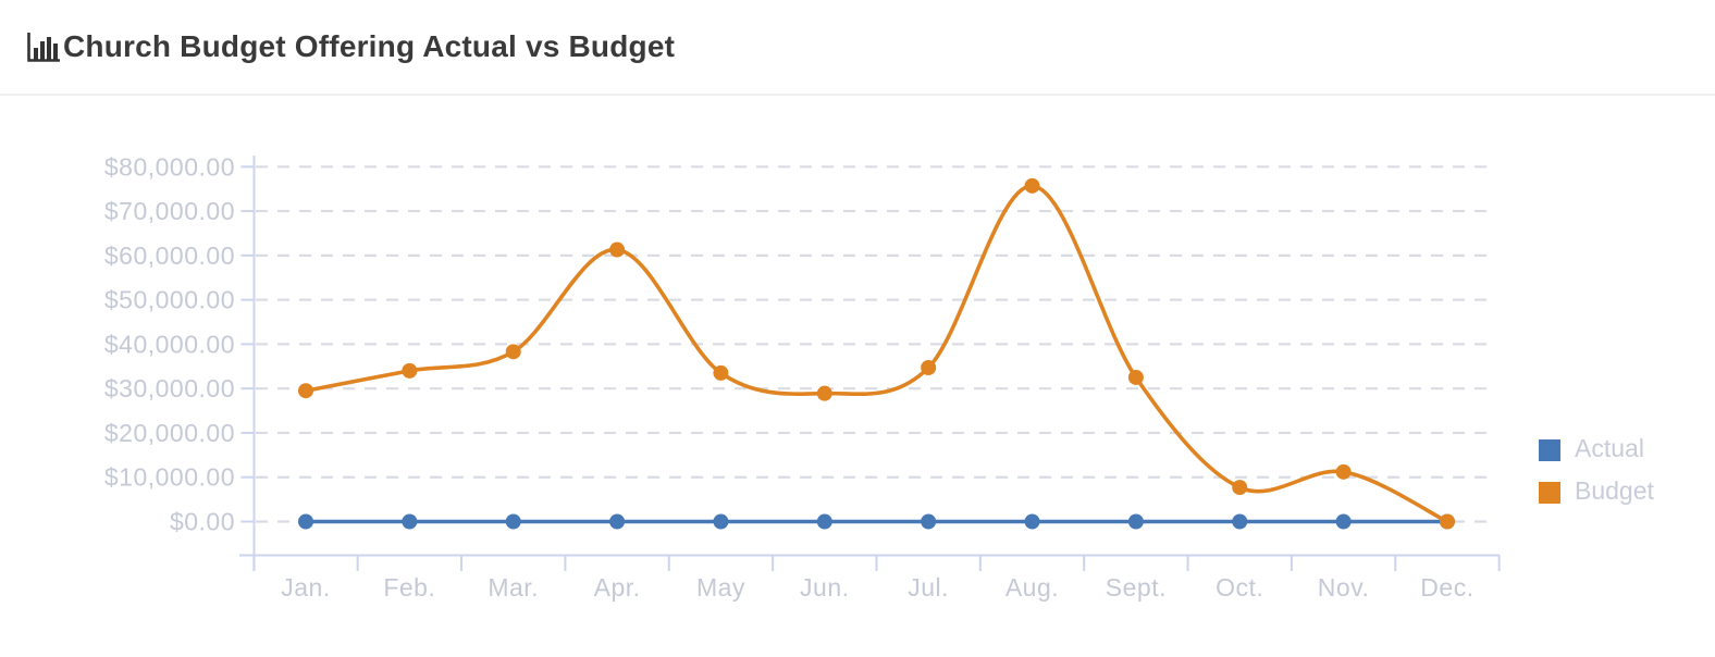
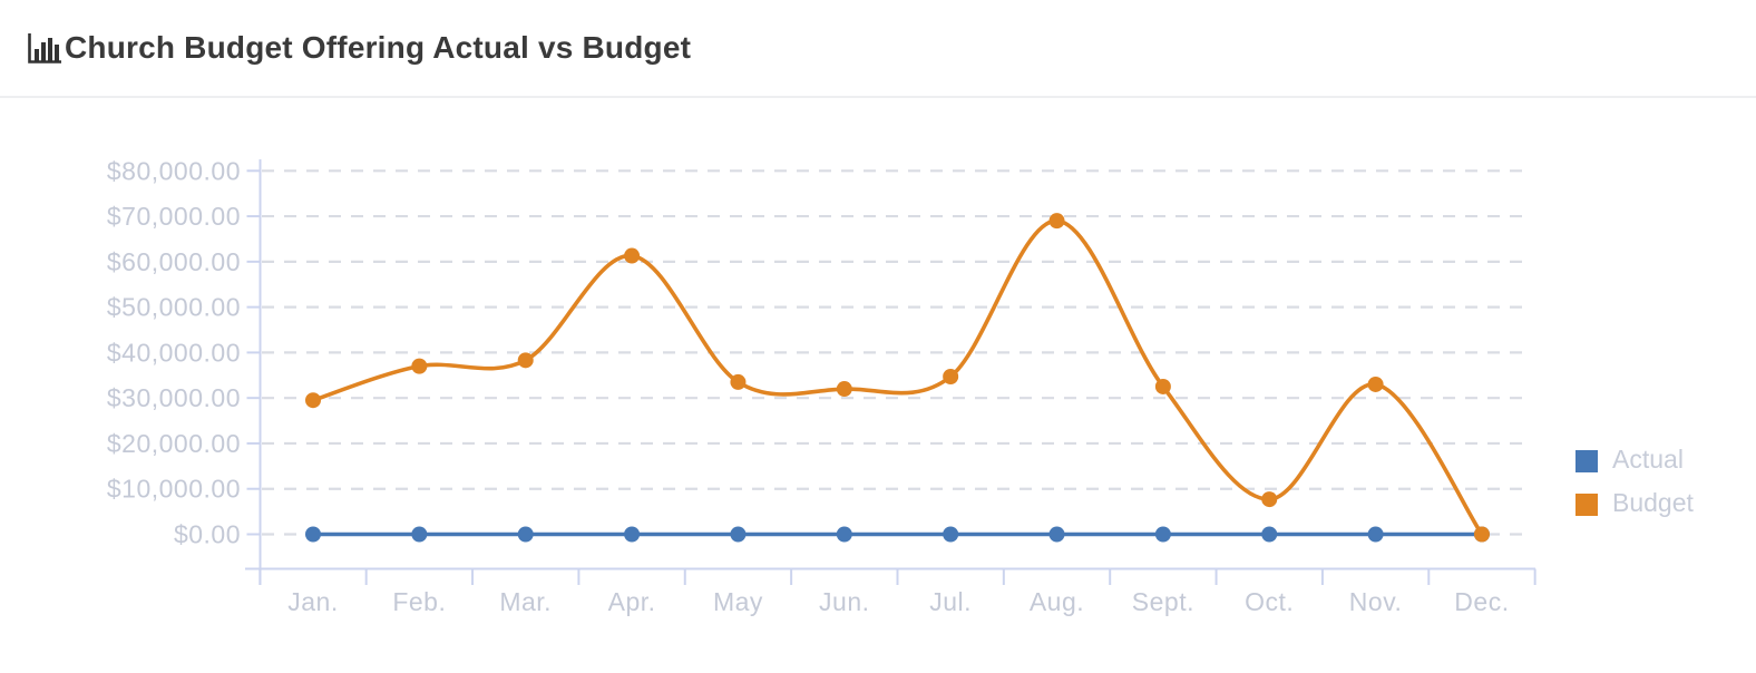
Budget/Feb.: $34000 -> $37000
Budget/Jun.: $29000 -> $32000
Budget/Aug.: $76000 -> $69000
Budget/Nov.: $11000 -> $33000
